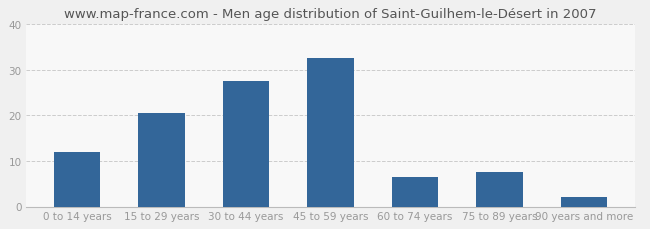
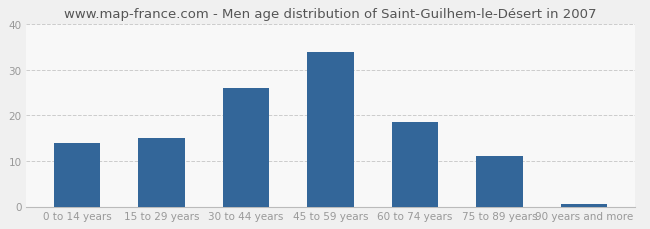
0 to 14 years: 12.0 -> 14.0
15 to 29 years: 20.5 -> 15.0
30 to 44 years: 27.5 -> 26.0
45 to 59 years: 32.5 -> 34.0
60 to 74 years: 6.5 -> 18.5
75 to 89 years: 7.5 -> 11.0
90 years and more: 2.0 -> 0.5
